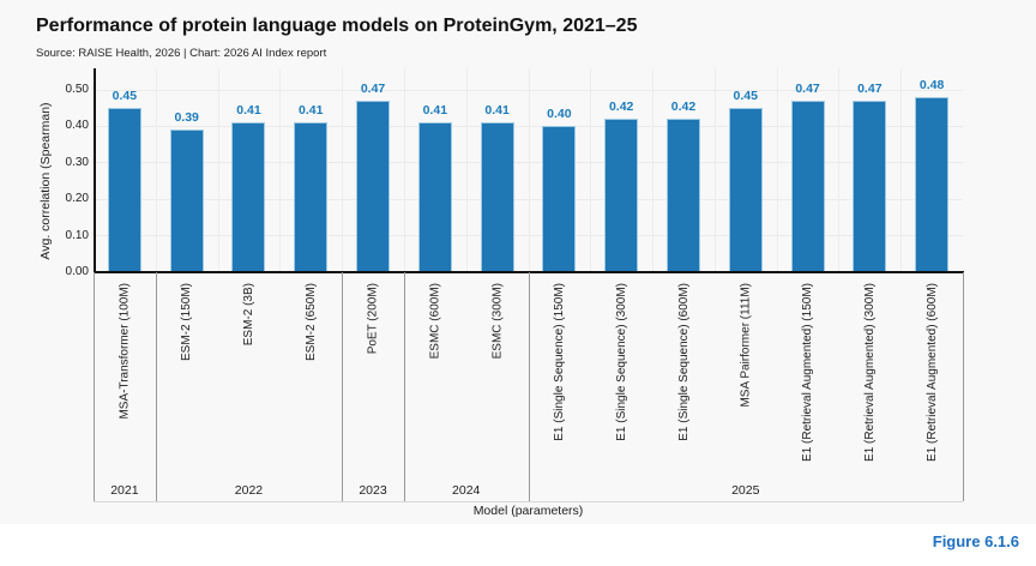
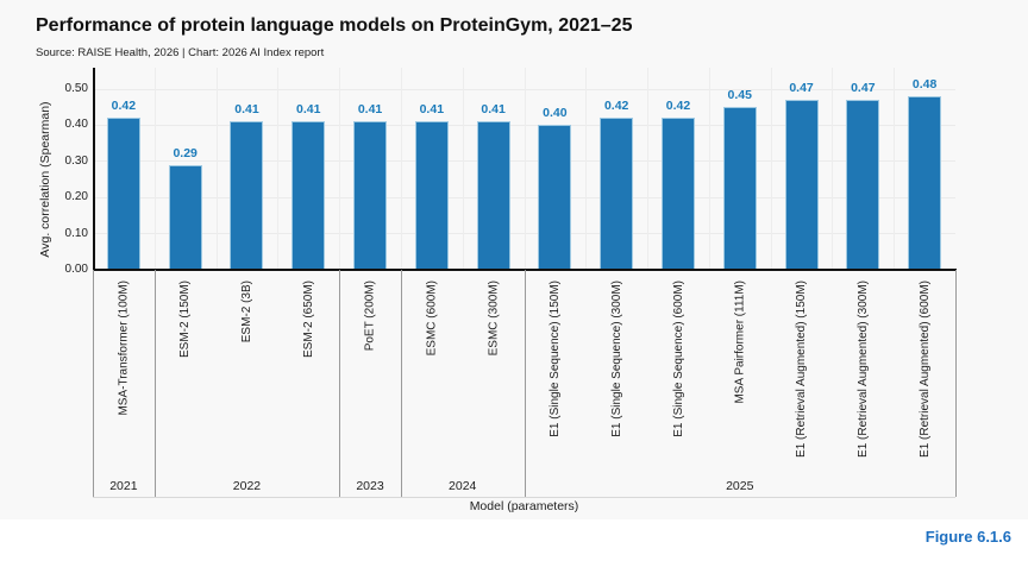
MSA-Transformer (100M): 0.45 -> 0.42
ESM-2 (150M): 0.39 -> 0.29
PoET (200M): 0.47 -> 0.41
